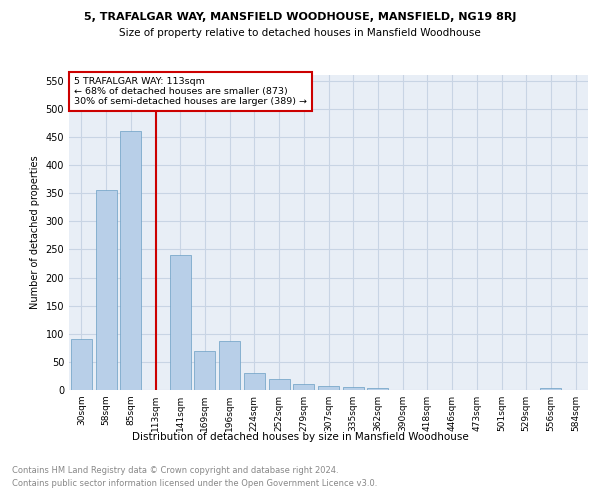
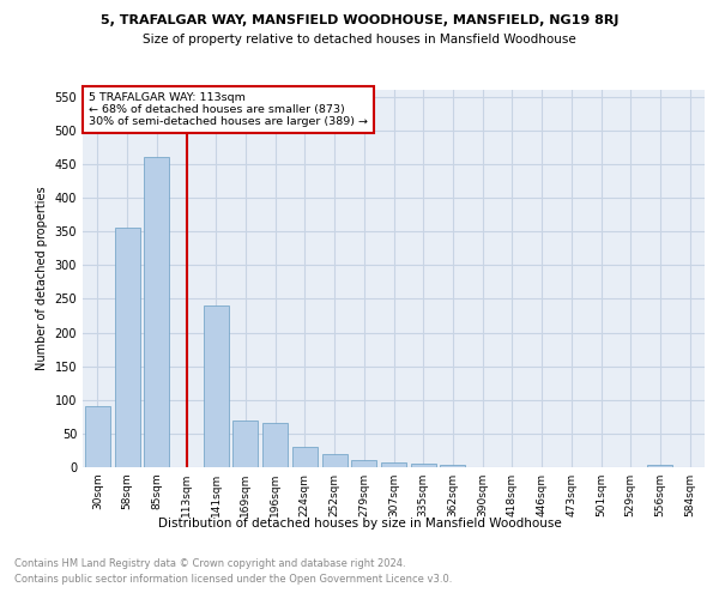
196sqm: 88 -> 65
